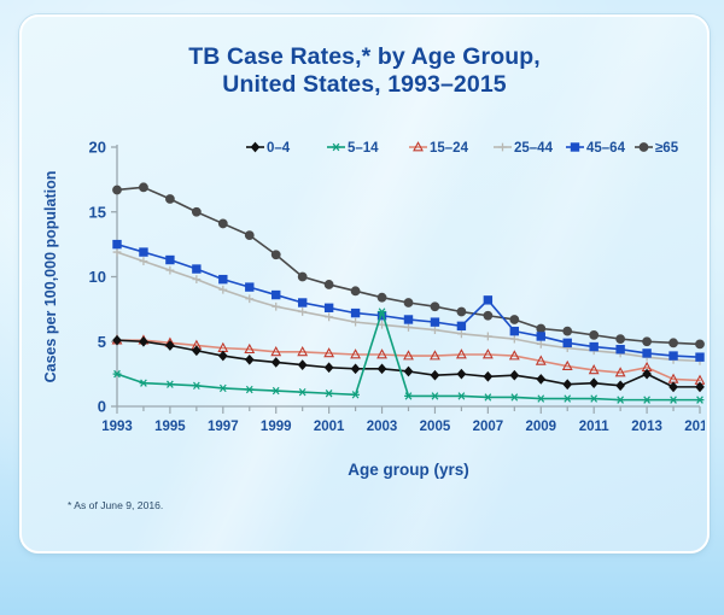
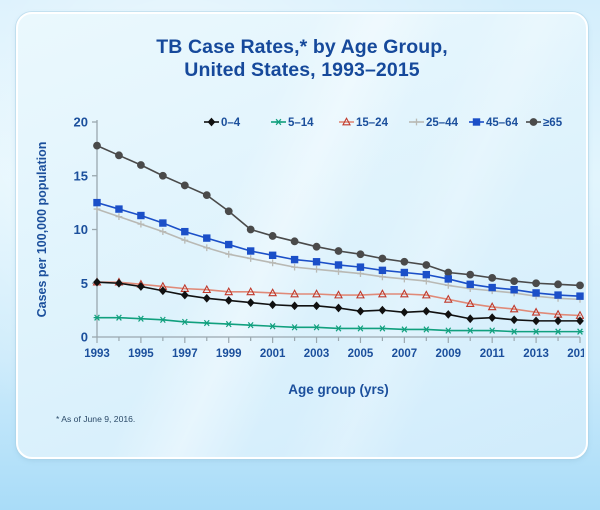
5–14/1993: 2.5 -> 1.8
≥65/1993: 16.7 -> 17.8
5–14/2003: 7.3 -> 0.9
45–64/2007: 8.2 -> 6.0
0–4/2013: 2.5 -> 1.5
15–24/2013: 3.0 -> 2.3
